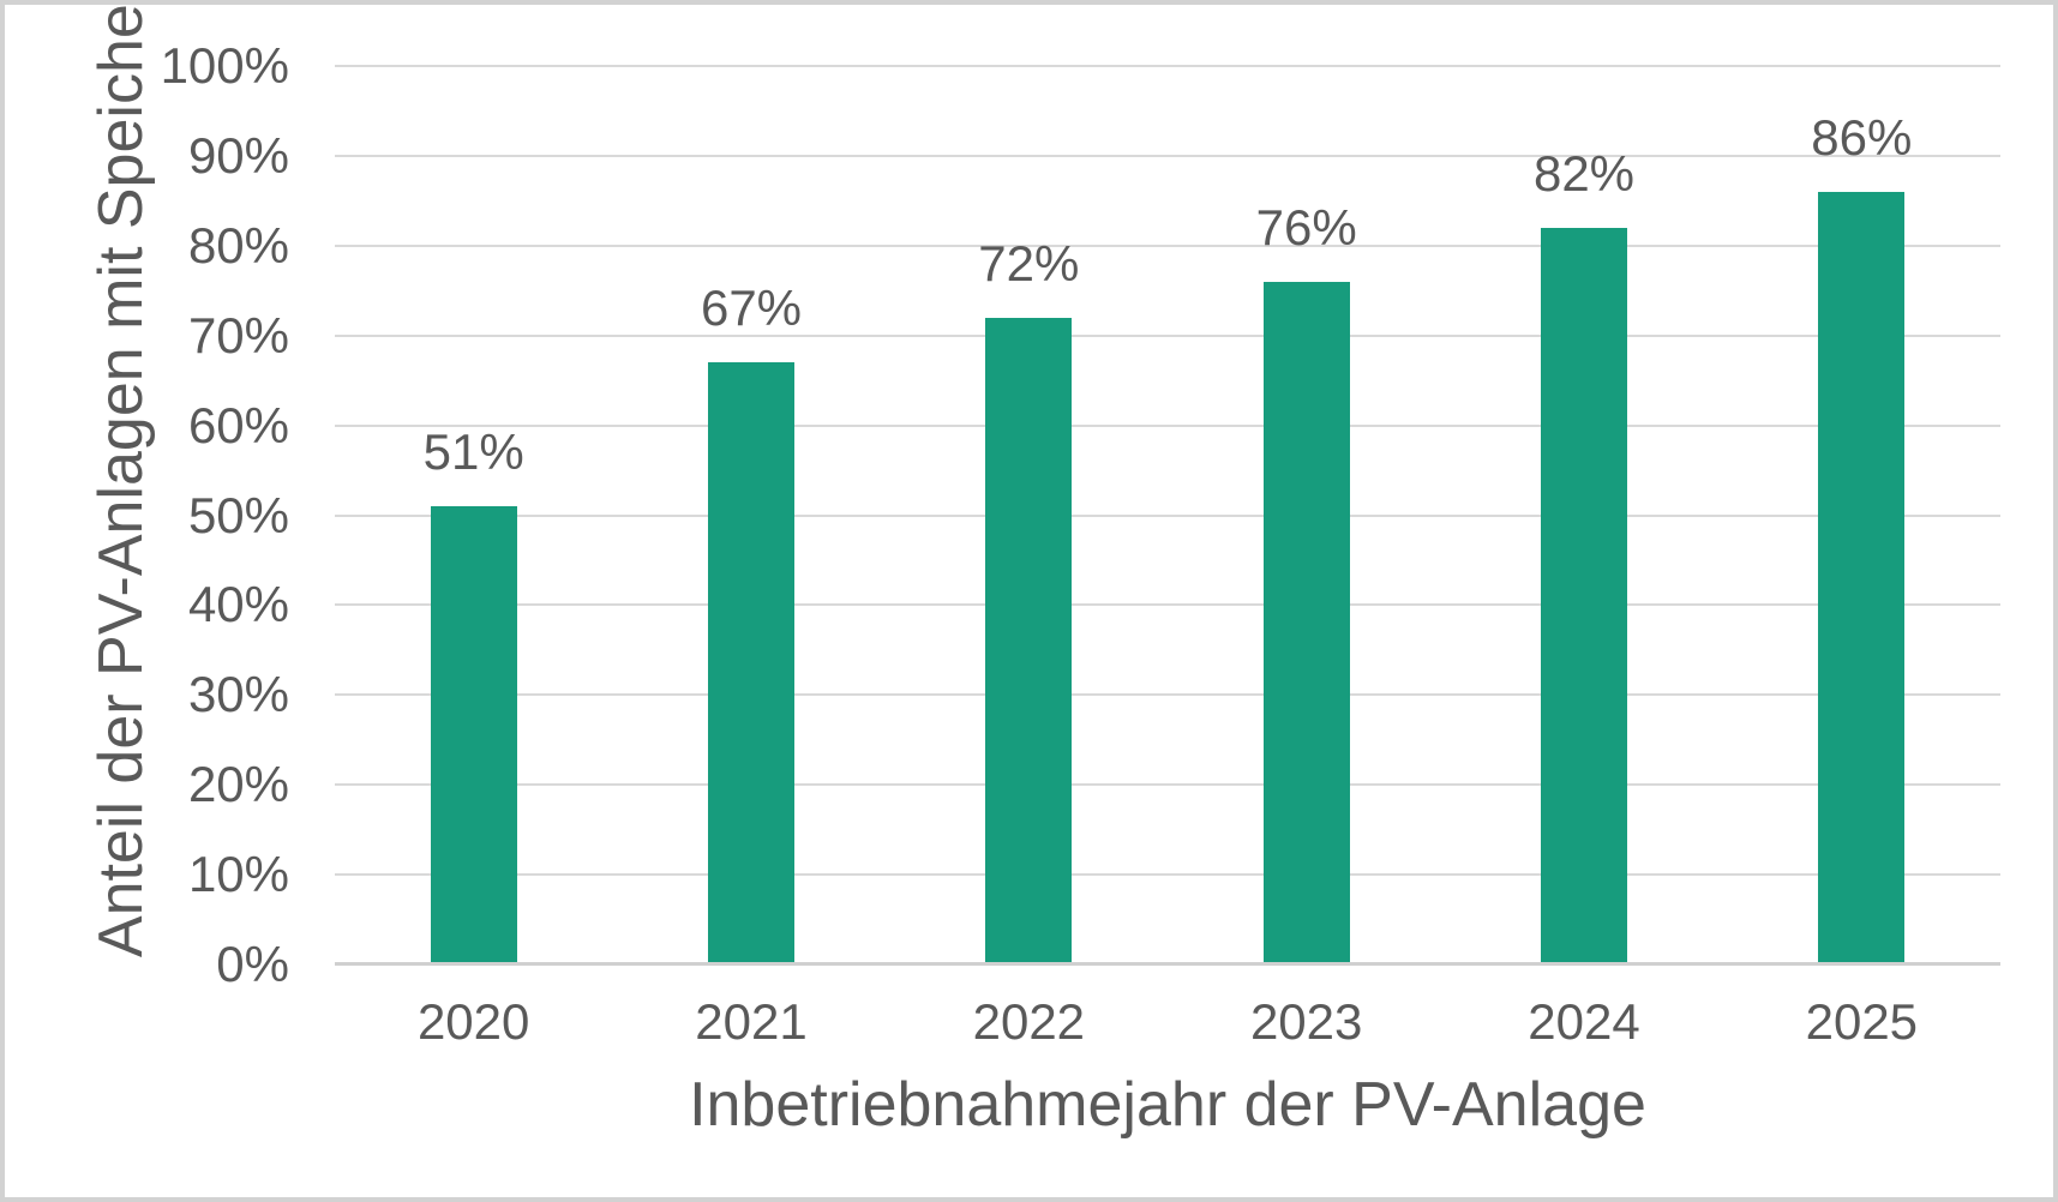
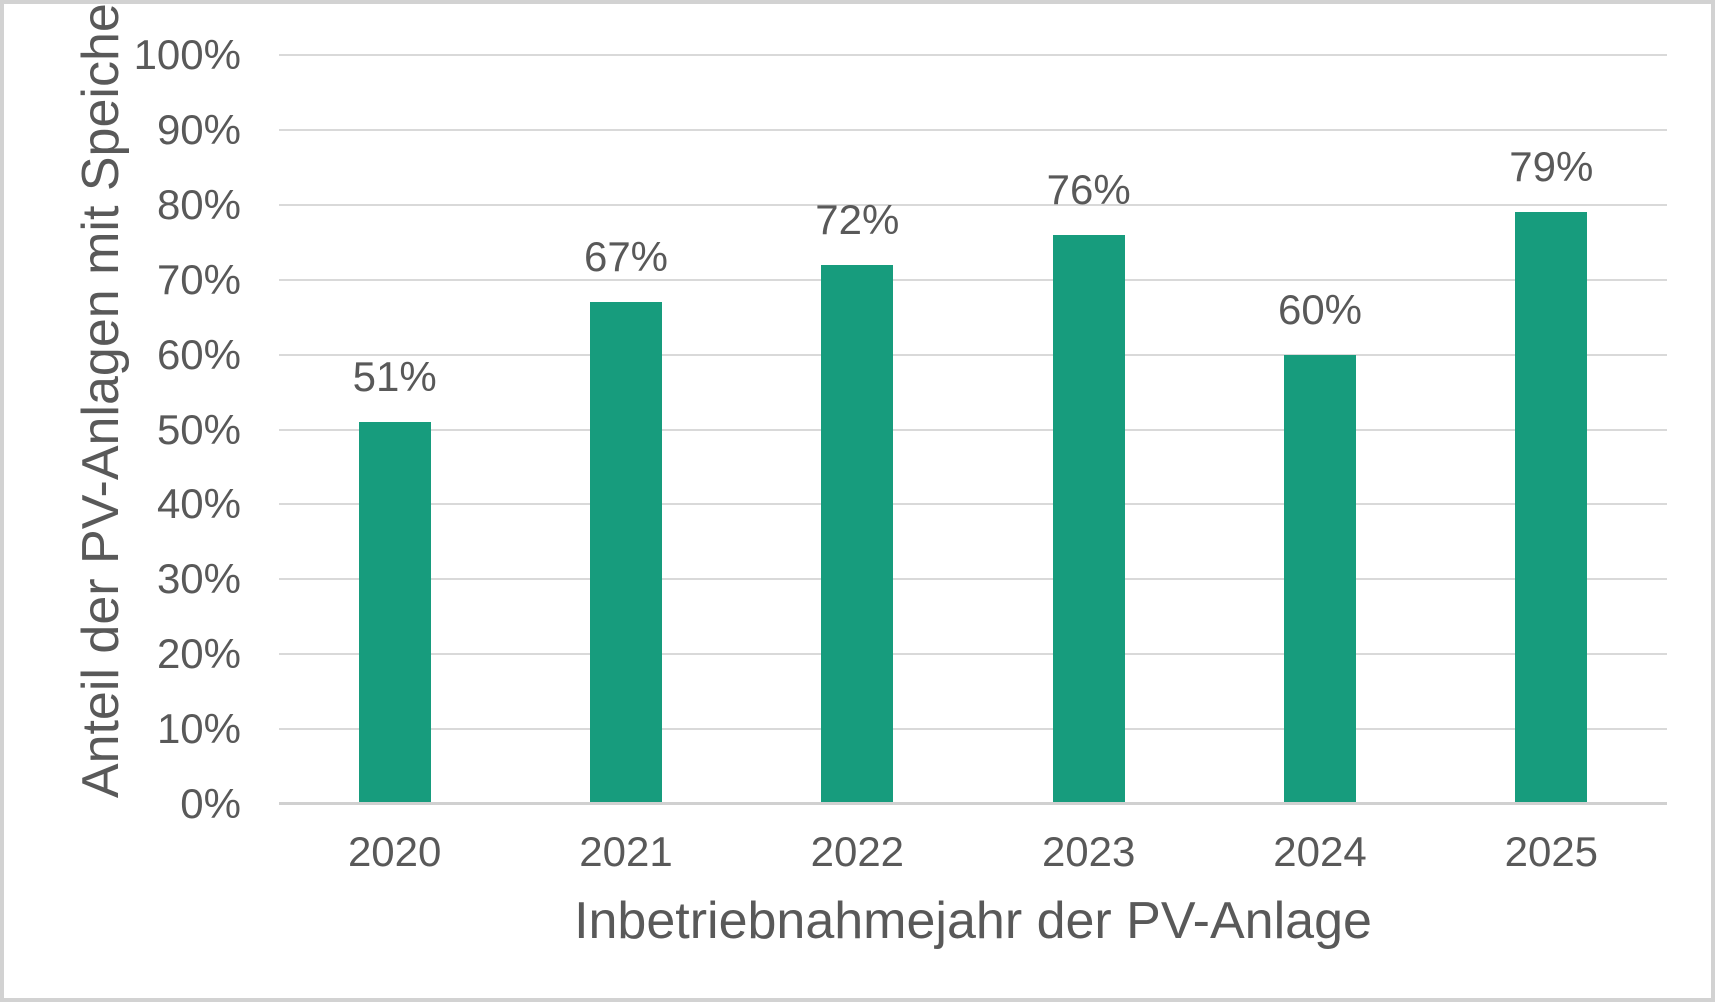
2024: 82% -> 60%
2025: 86% -> 79%
